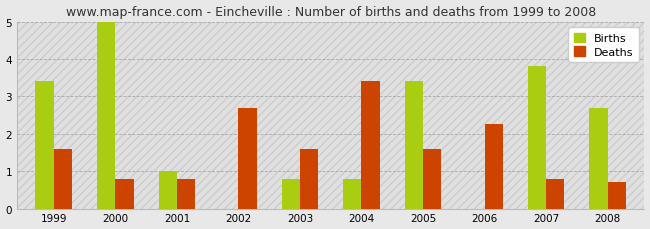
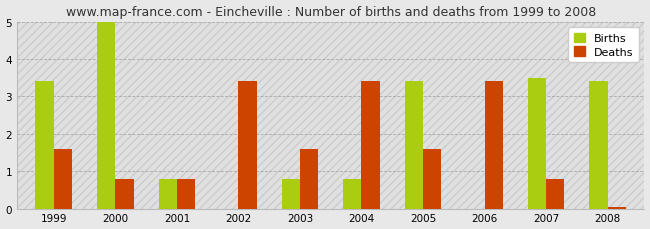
Births/2001: 1.0 -> 0.8
Deaths/2002: 2.70 -> 3.40
Deaths/2006: 2.25 -> 3.40
Births/2007: 3.8 -> 3.5
Births/2008: 2.7 -> 3.4
Deaths/2008: 0.70 -> 0.05
